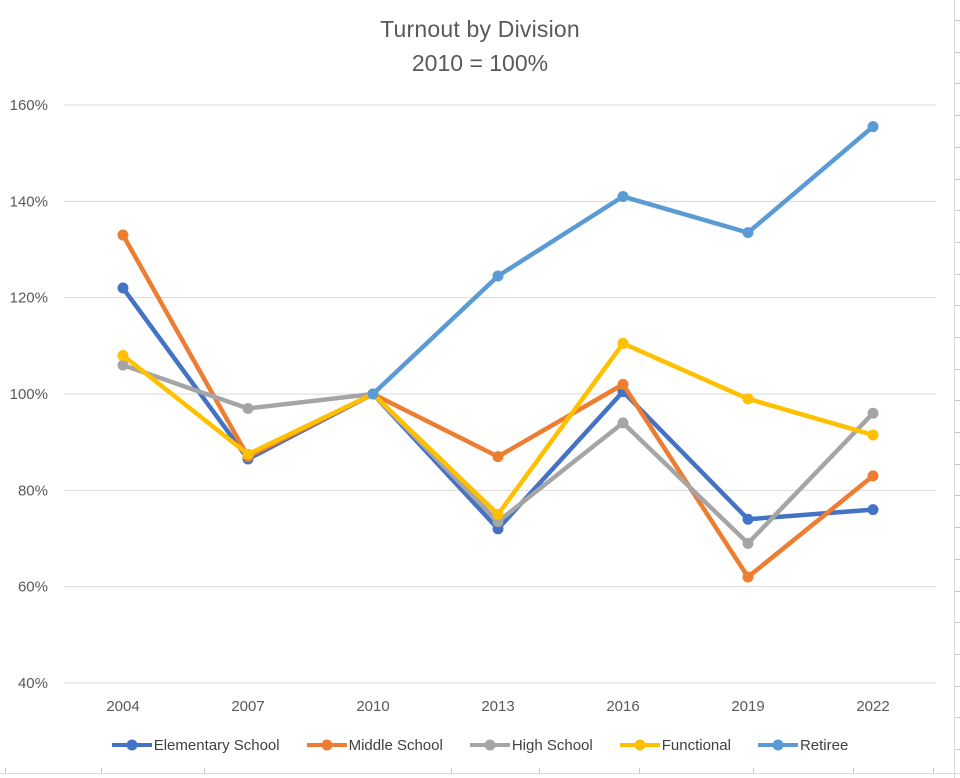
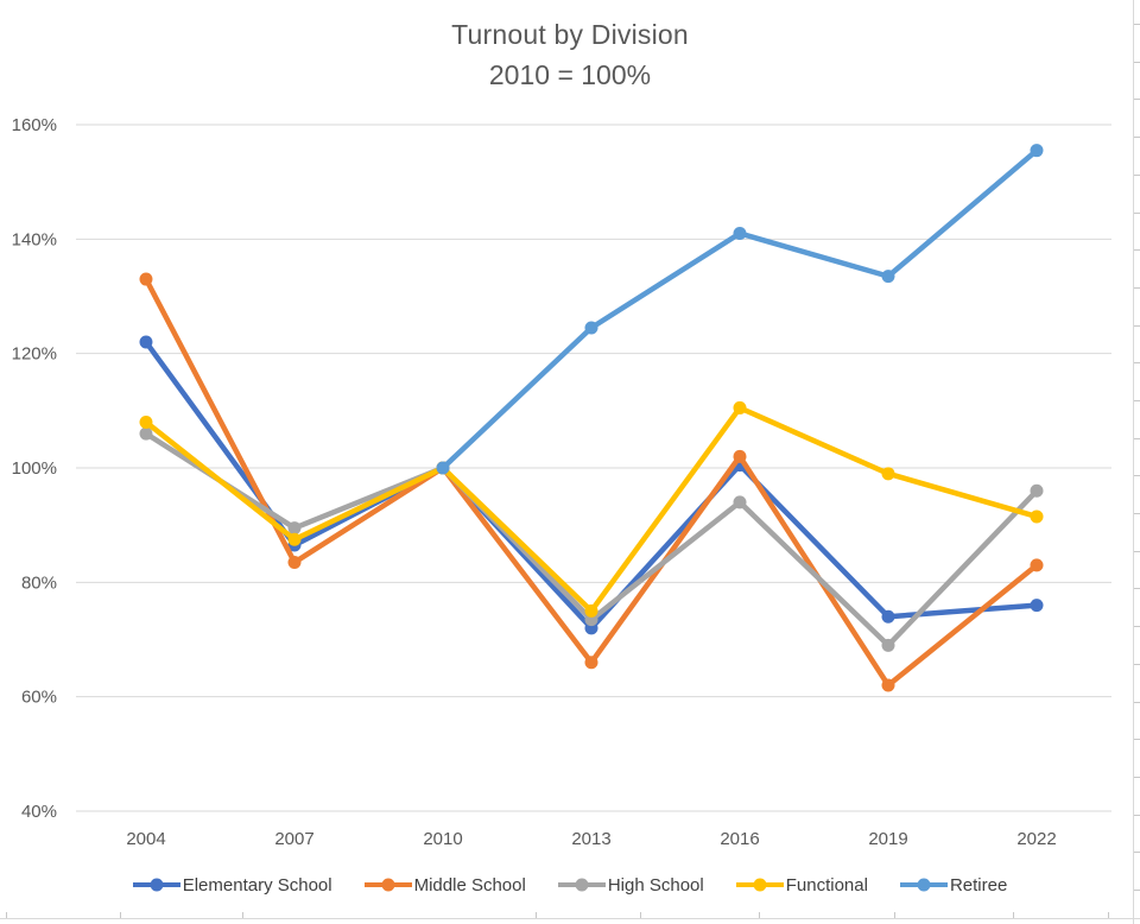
Middle School/2007: 87% -> 84%
High School/2007: 97% -> 90%
Middle School/2013: 87% -> 66%
